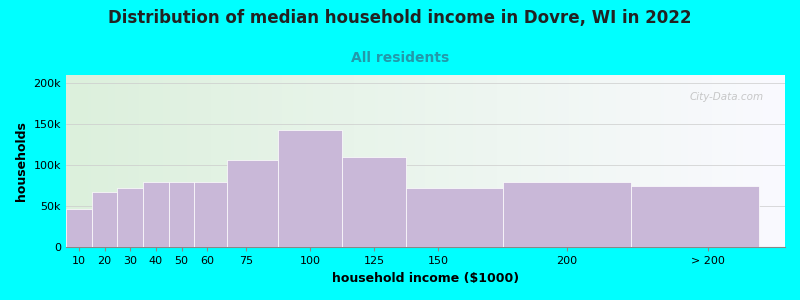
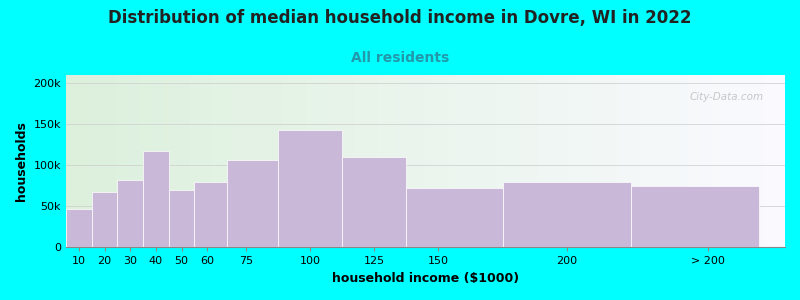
30: 72k -> 82k
40: 80k -> 118k
50: 80k -> 70k
